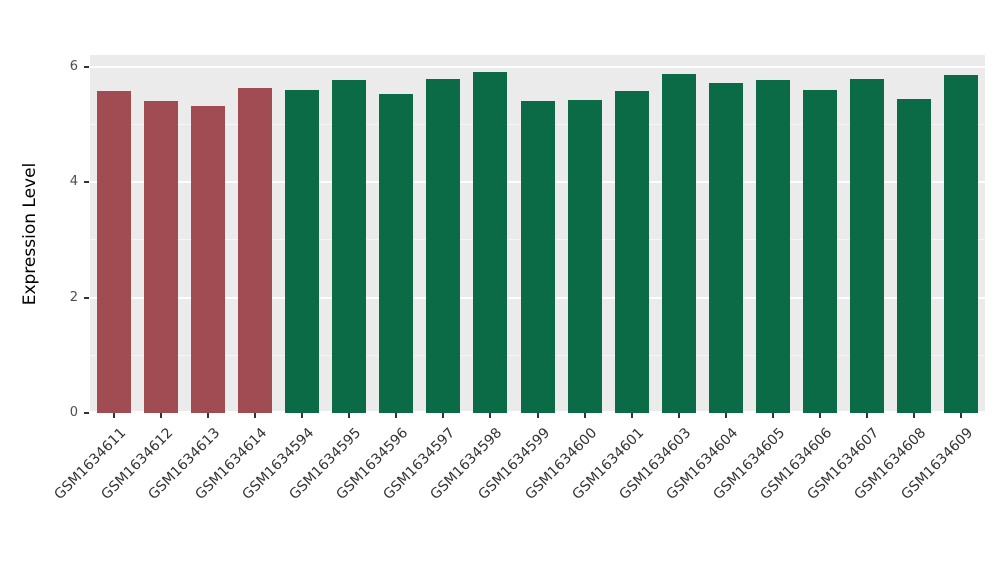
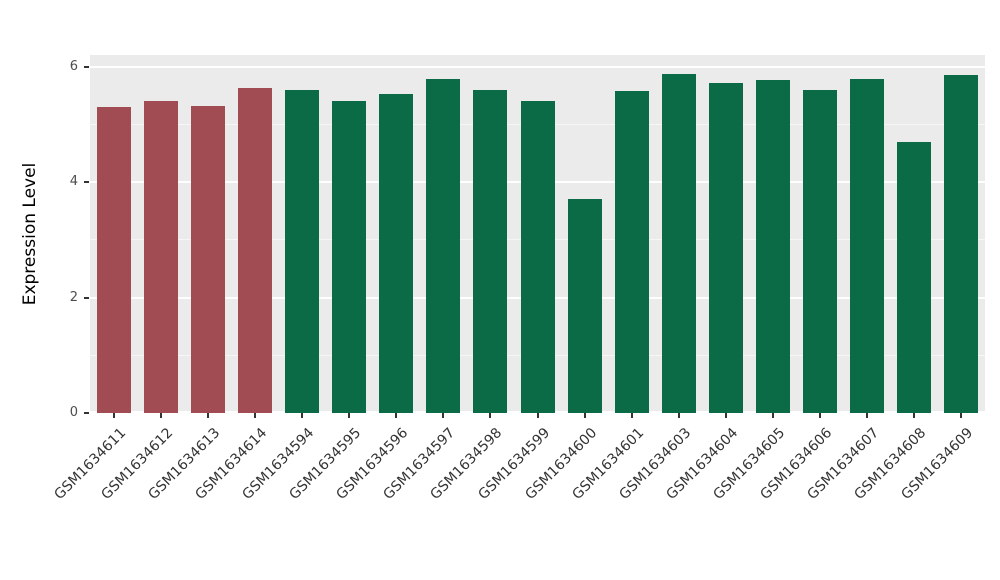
GSM1634611: 5.6 -> 5.3
GSM1634595: 5.8 -> 5.4
GSM1634598: 5.9 -> 5.6
GSM1634600: 5.4 -> 3.7
GSM1634608: 5.4 -> 4.7
